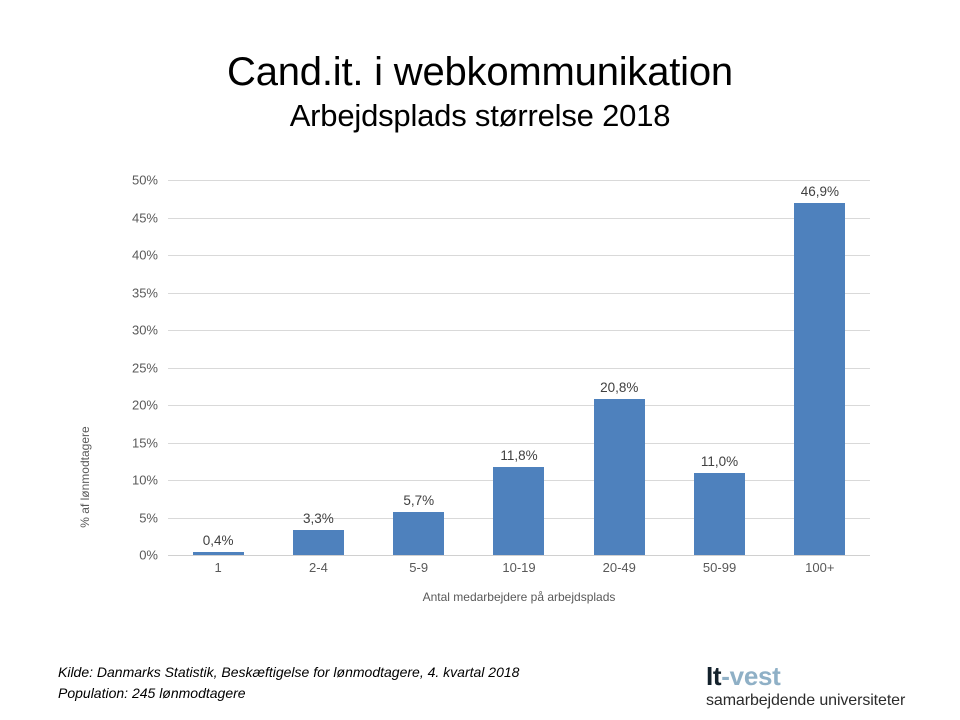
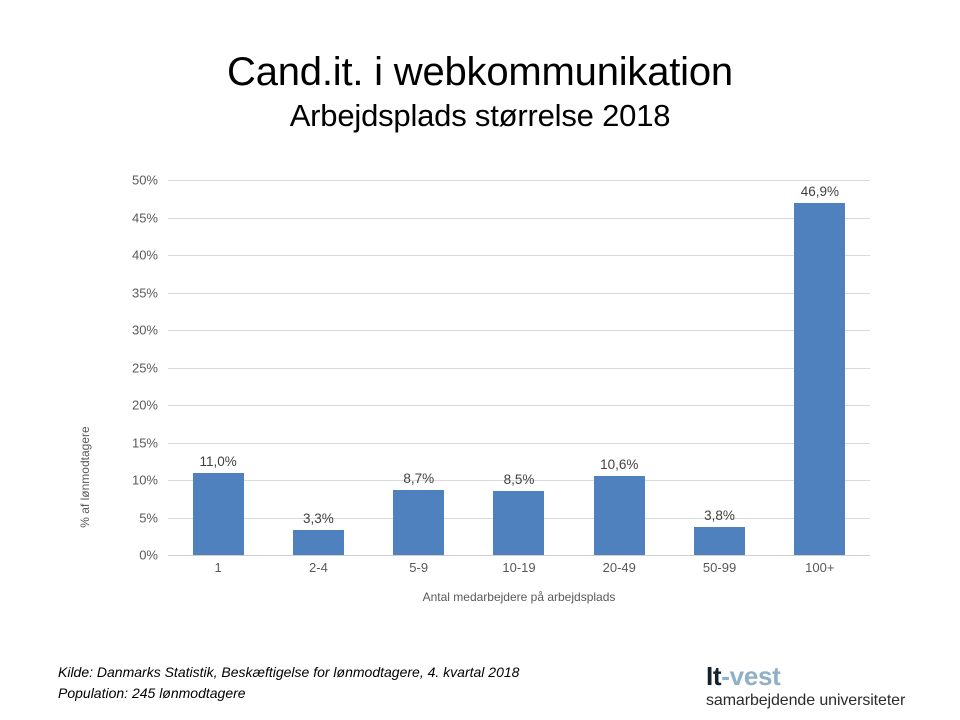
1: 0,4% -> 11,0%
5-9: 5,7% -> 8,7%
10-19: 11,8% -> 8,5%
20-49: 20,8% -> 10,6%
50-99: 11,0% -> 3,8%
